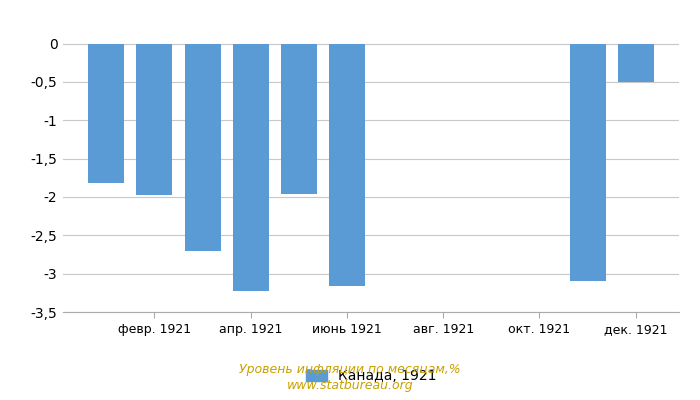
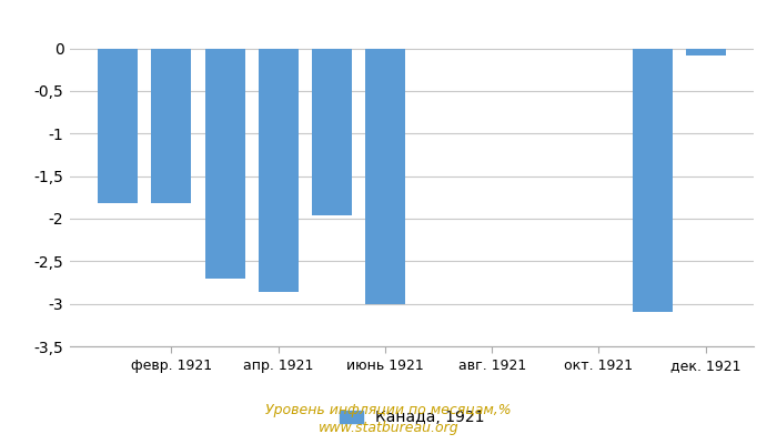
февр. 1921: -1,98 -> -1,82
апр. 1921: -3,22 -> -2,86
июнь 1921: -3,16 -> -3,00
дек. 1921: -0,50 -> -0,09
